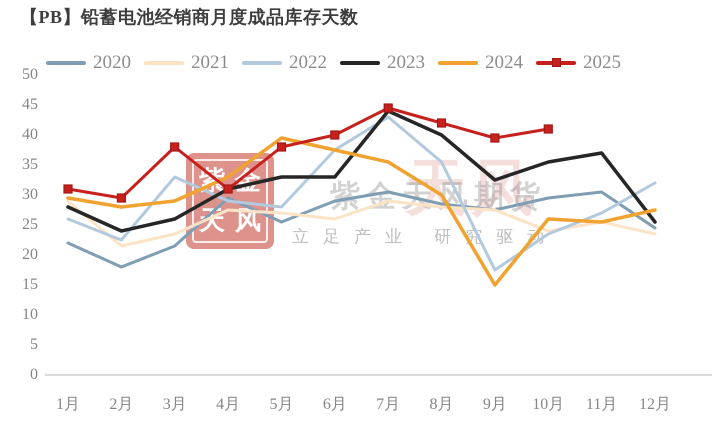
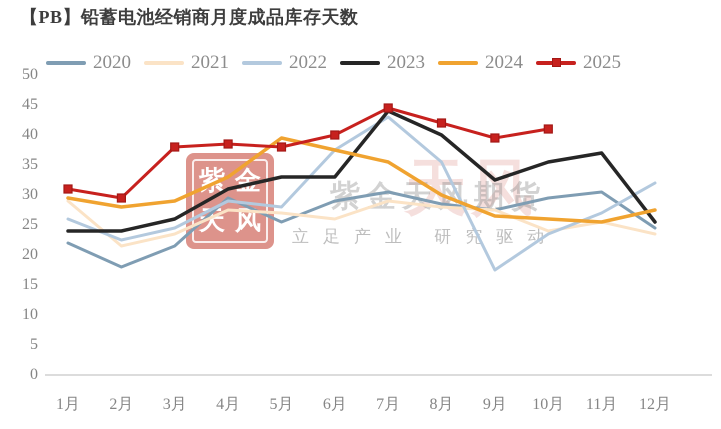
2023/1月: 28 -> 24
2022/3月: 33 -> 24
2025/4月: 31 -> 38
2024/9月: 15 -> 26
